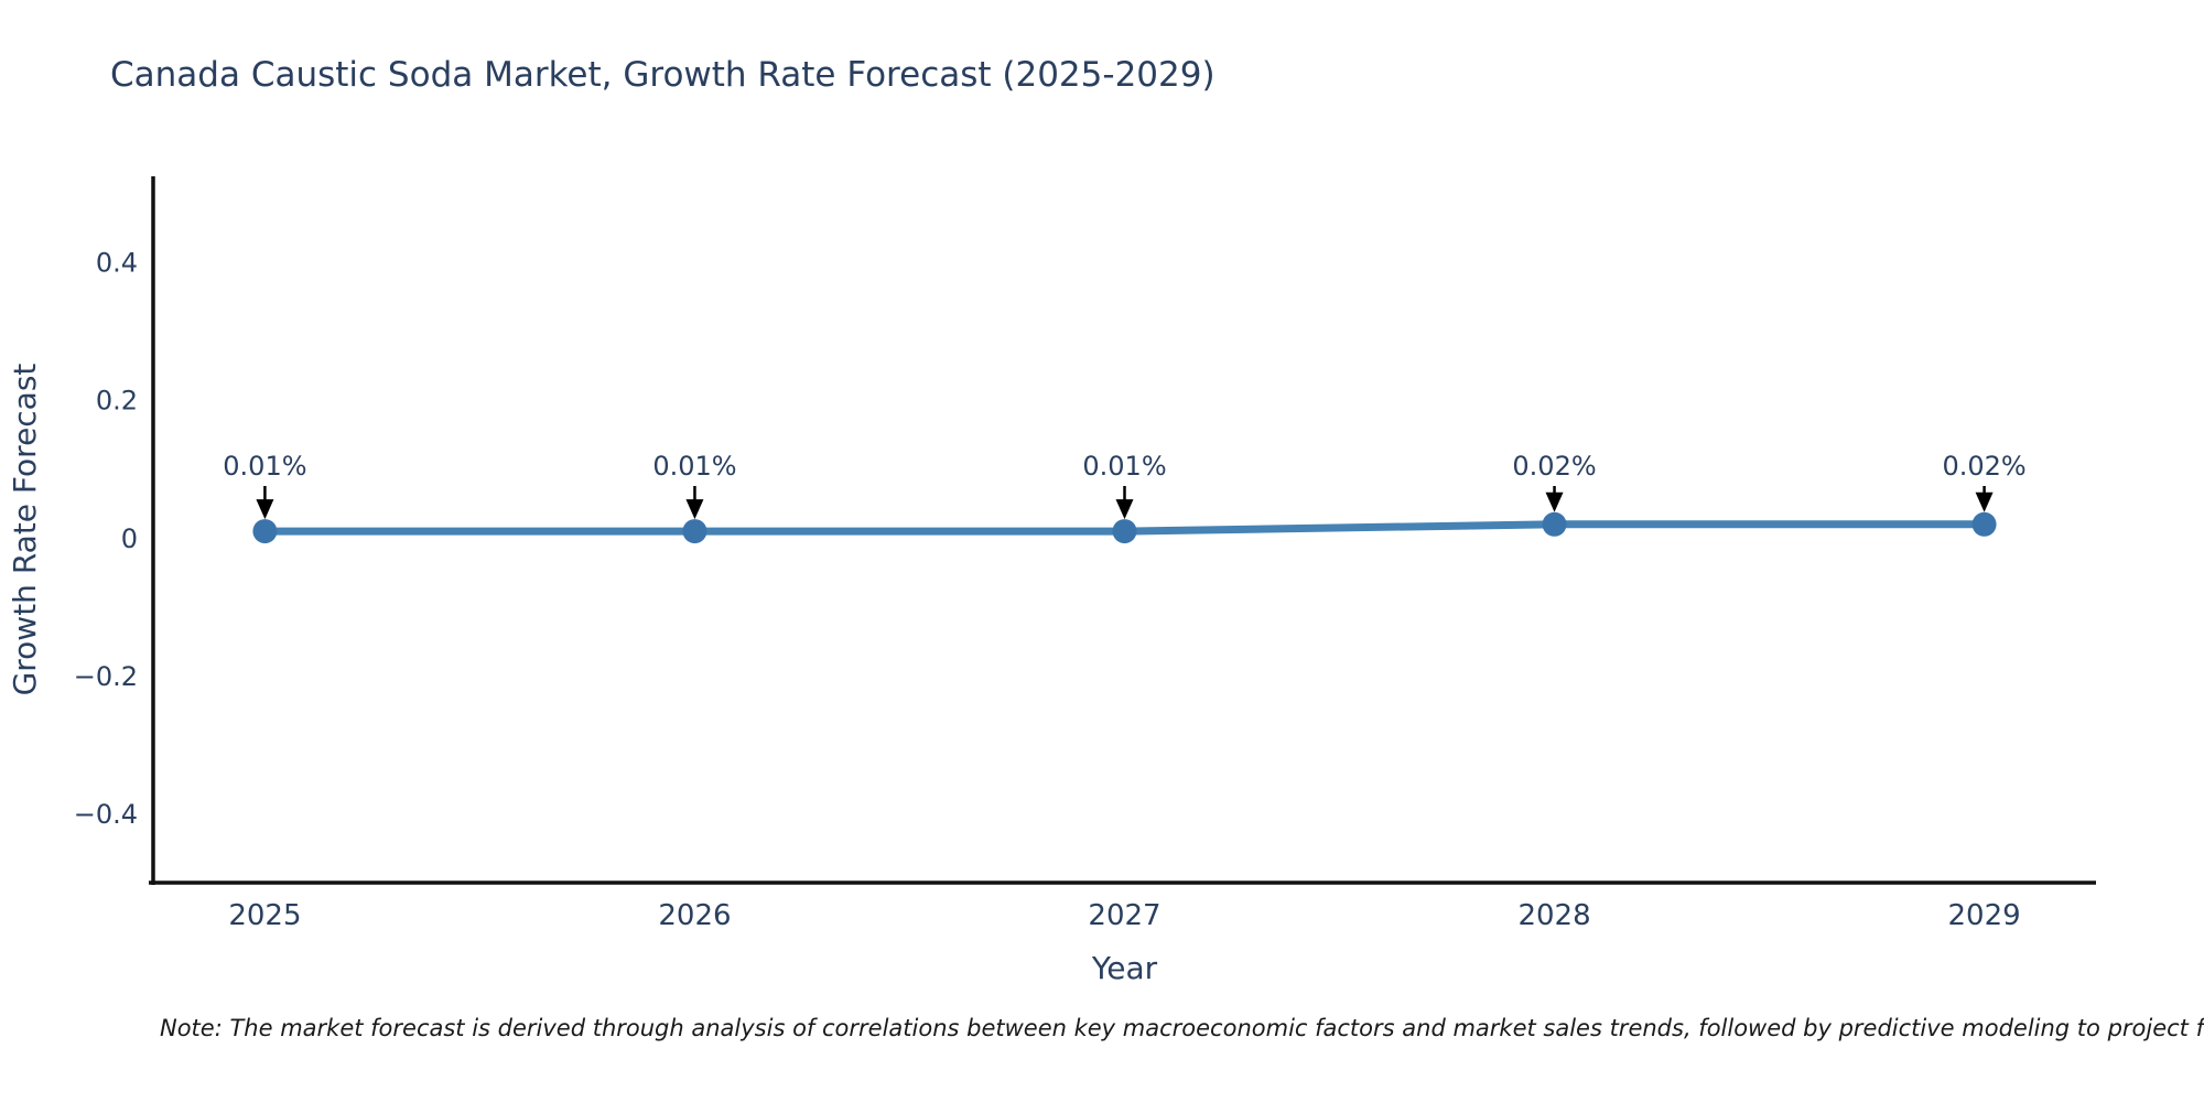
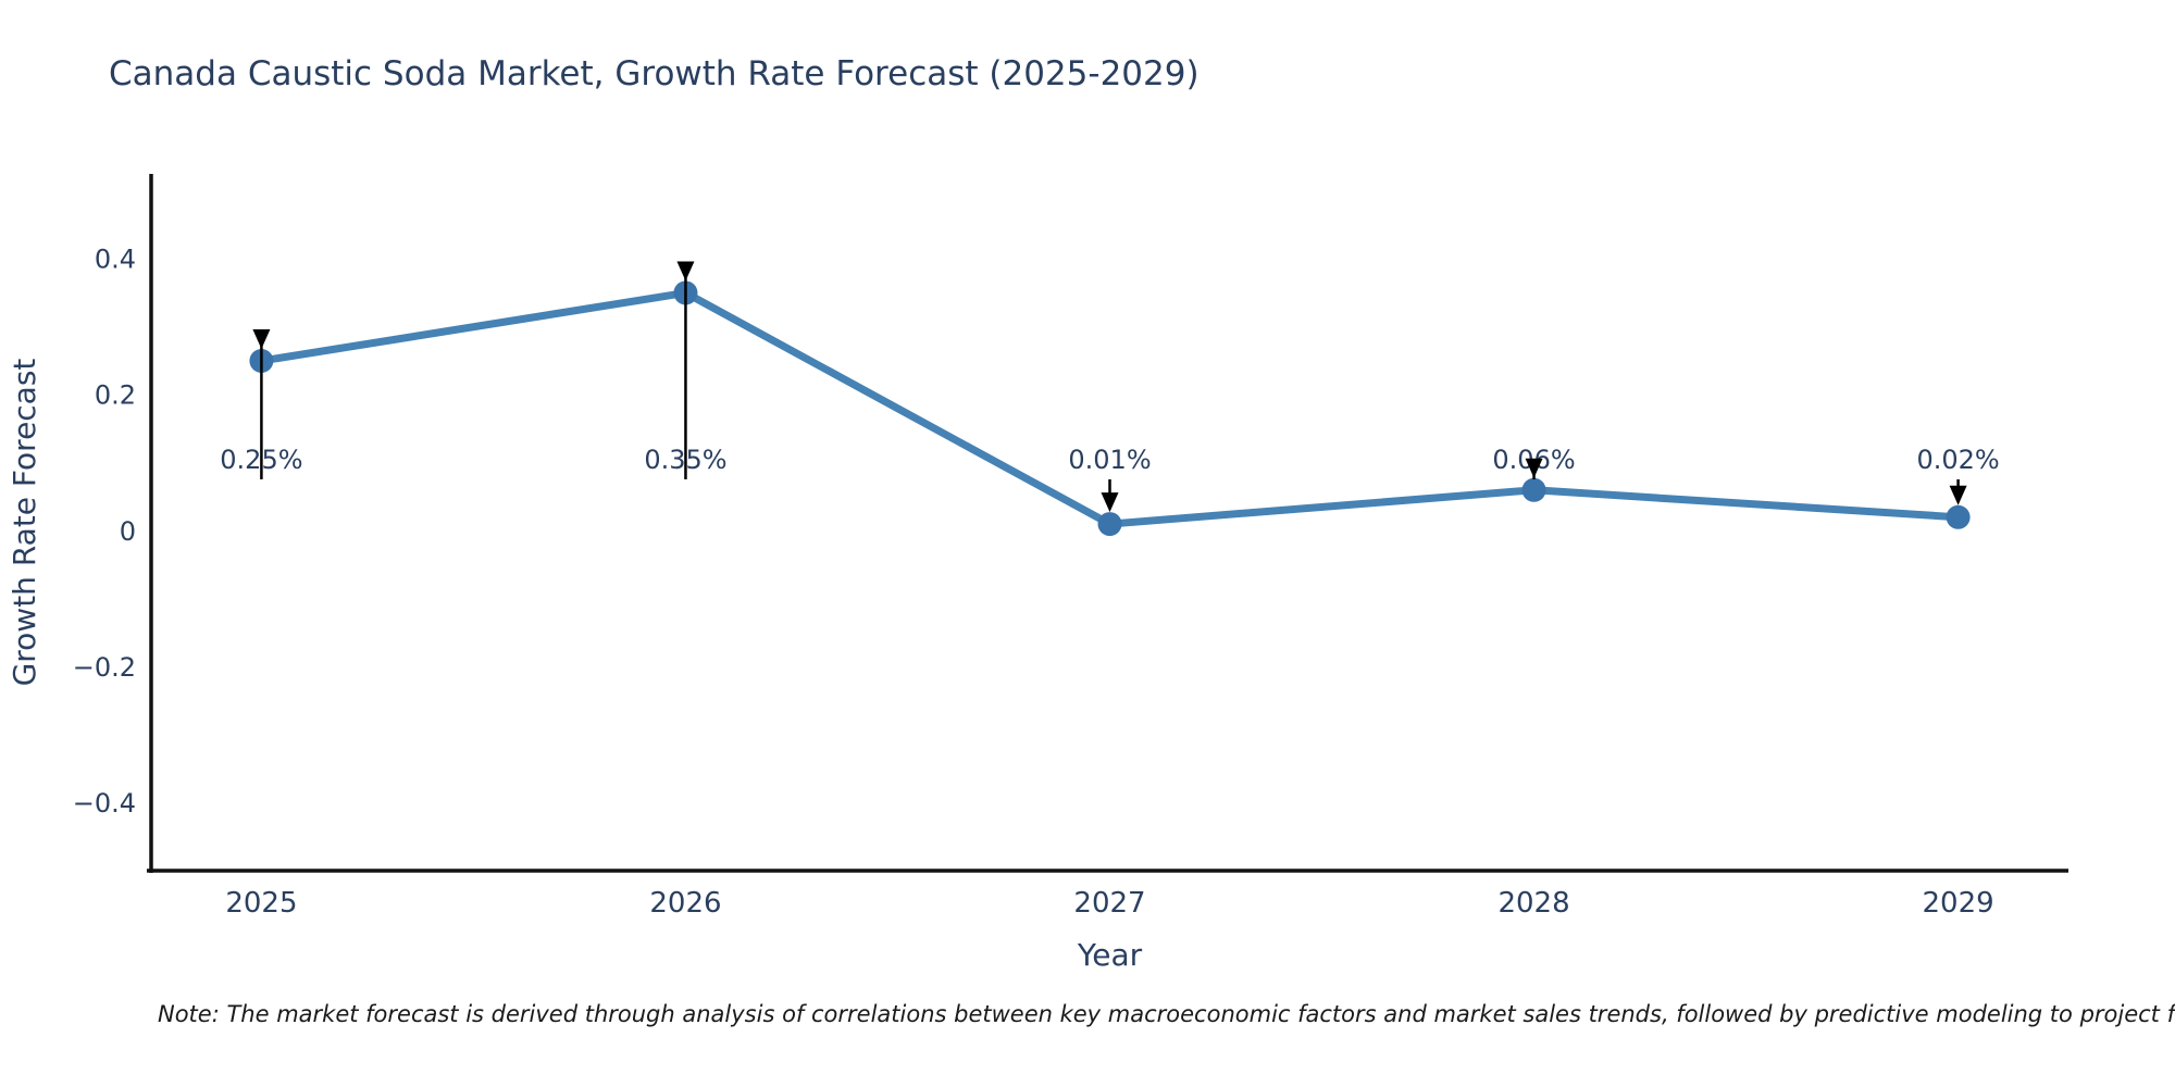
2025: 0.01% -> 0.25%
2026: 0.01% -> 0.35%
2028: 0.02% -> 0.06%
